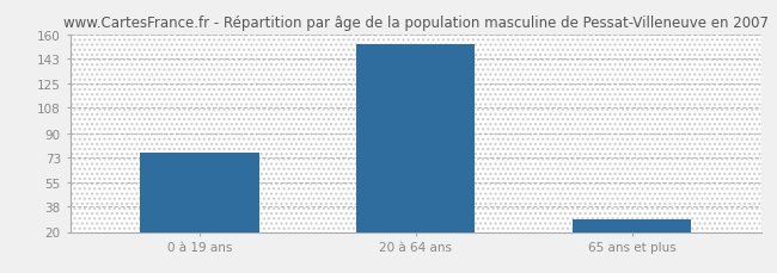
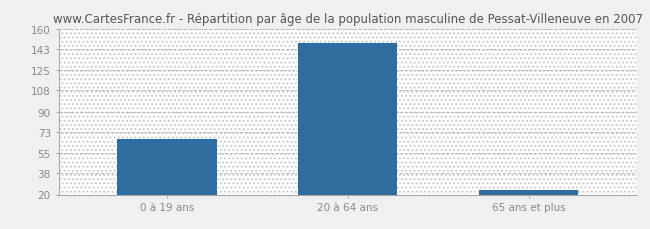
0 à 19 ans: 76 -> 67
20 à 64 ans: 153 -> 148
65 ans et plus: 29 -> 24
